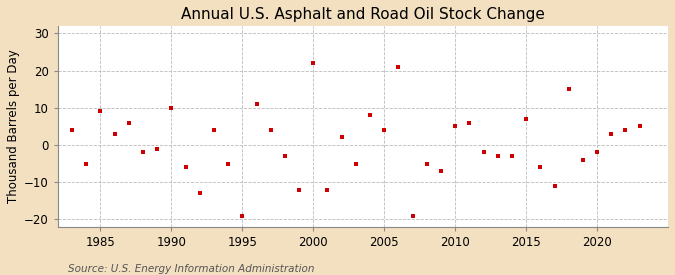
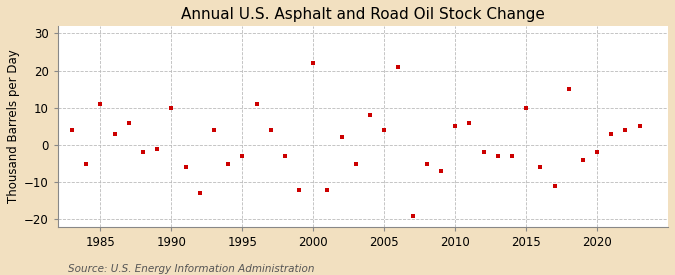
1985: 9 -> 11
1995: -19 -> -3
2015: 7 -> 10
